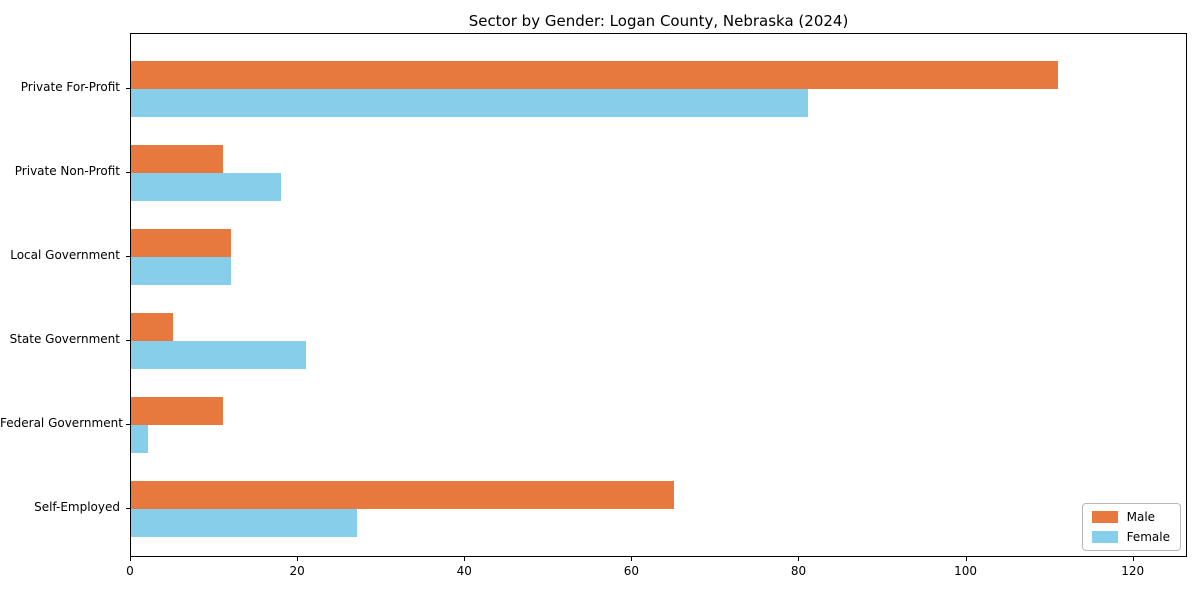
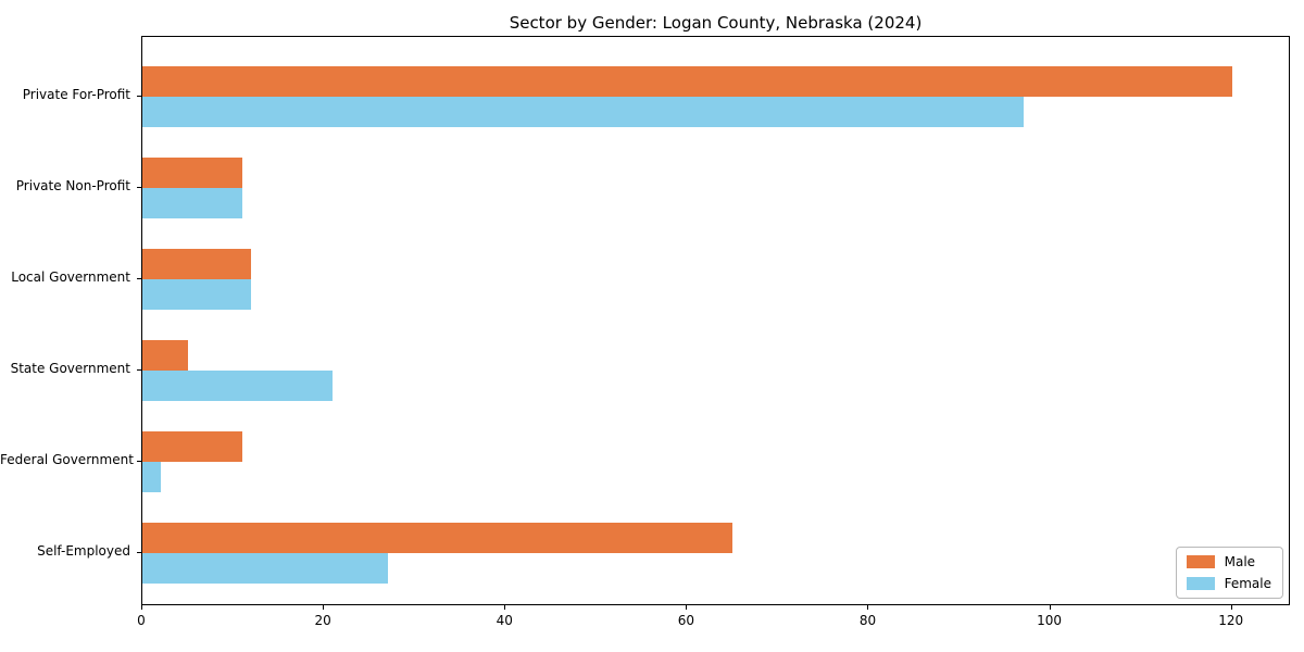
Male/Private For-Profit: 111 -> 120
Female/Private For-Profit: 81 -> 97
Female/Private Non-Profit: 18 -> 11
